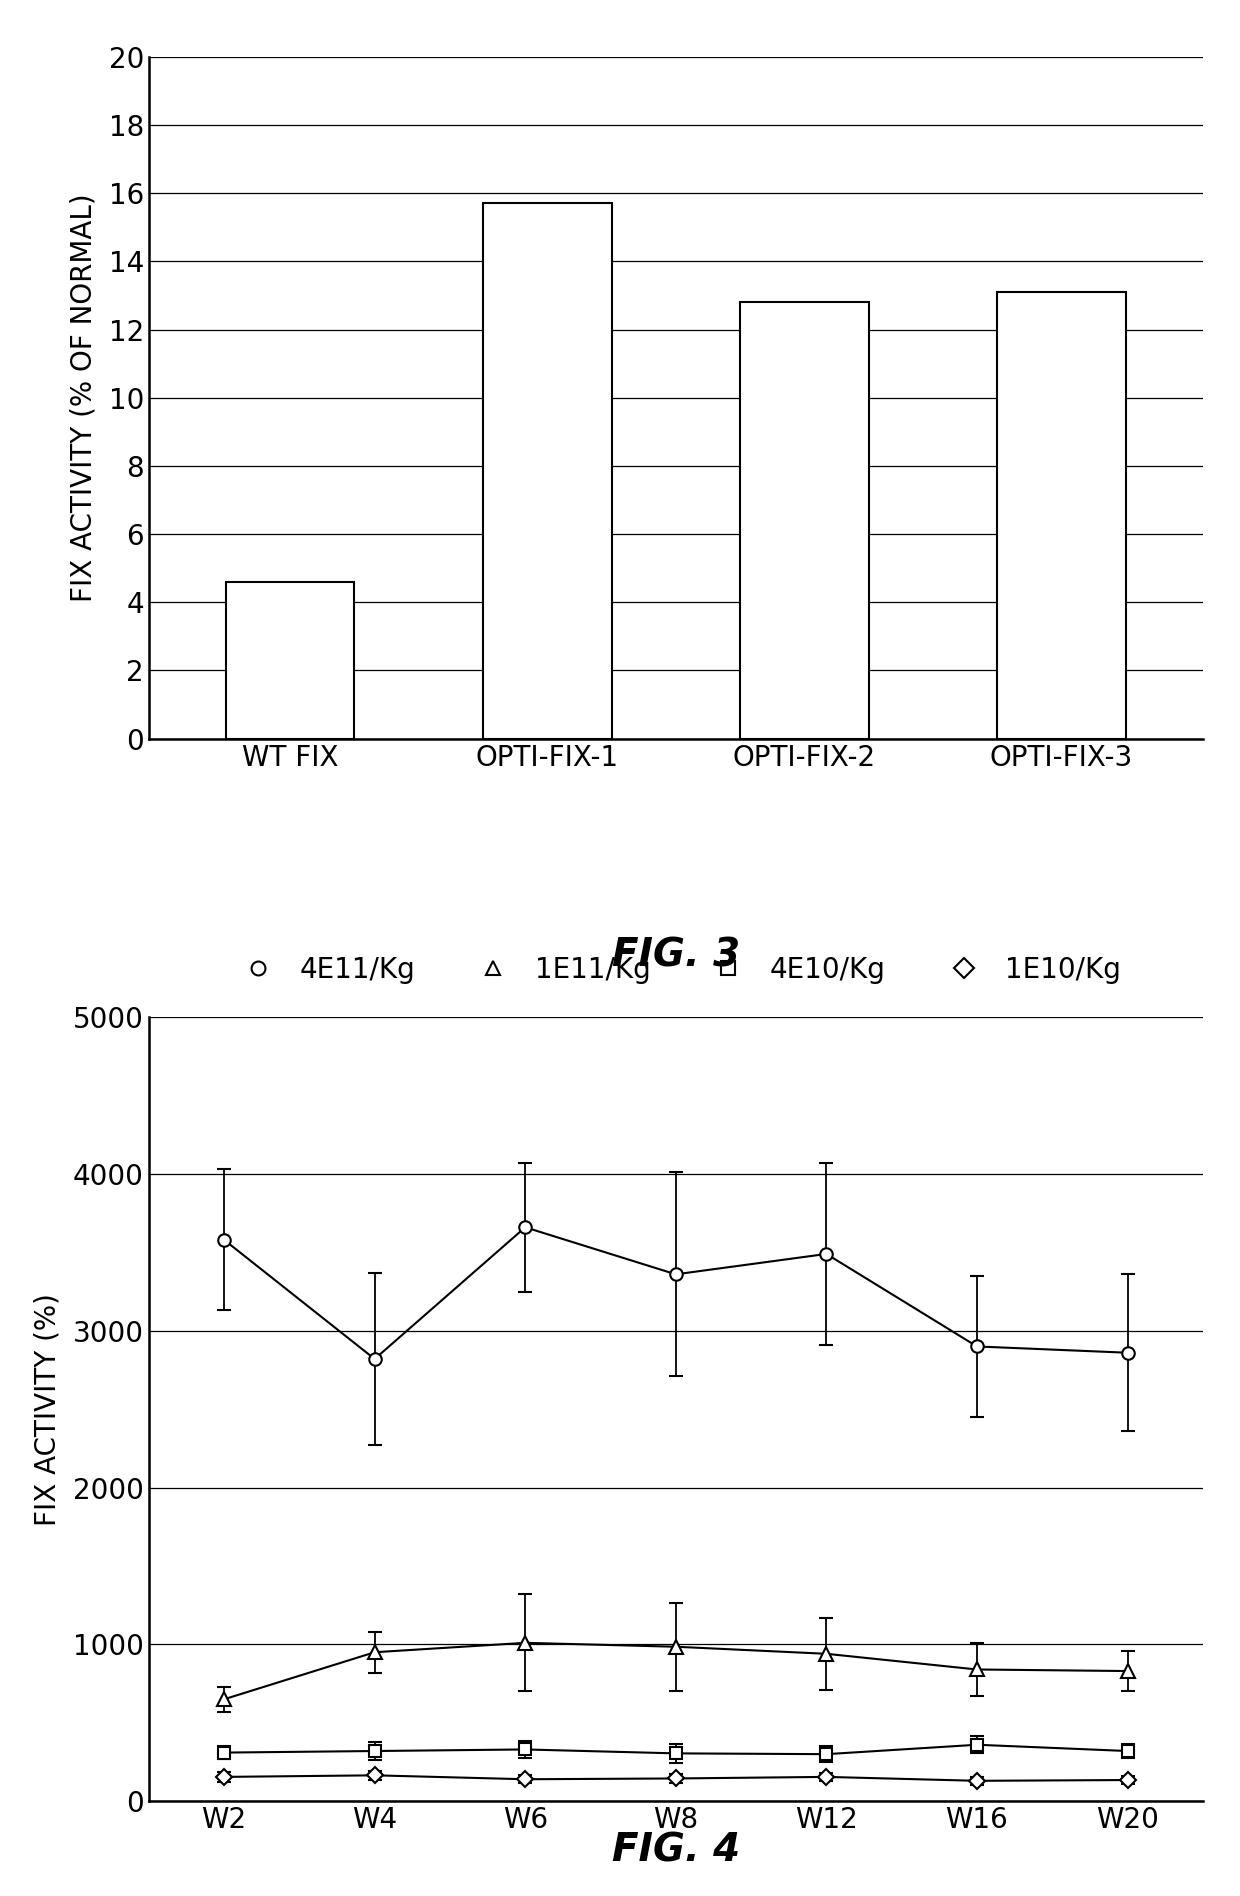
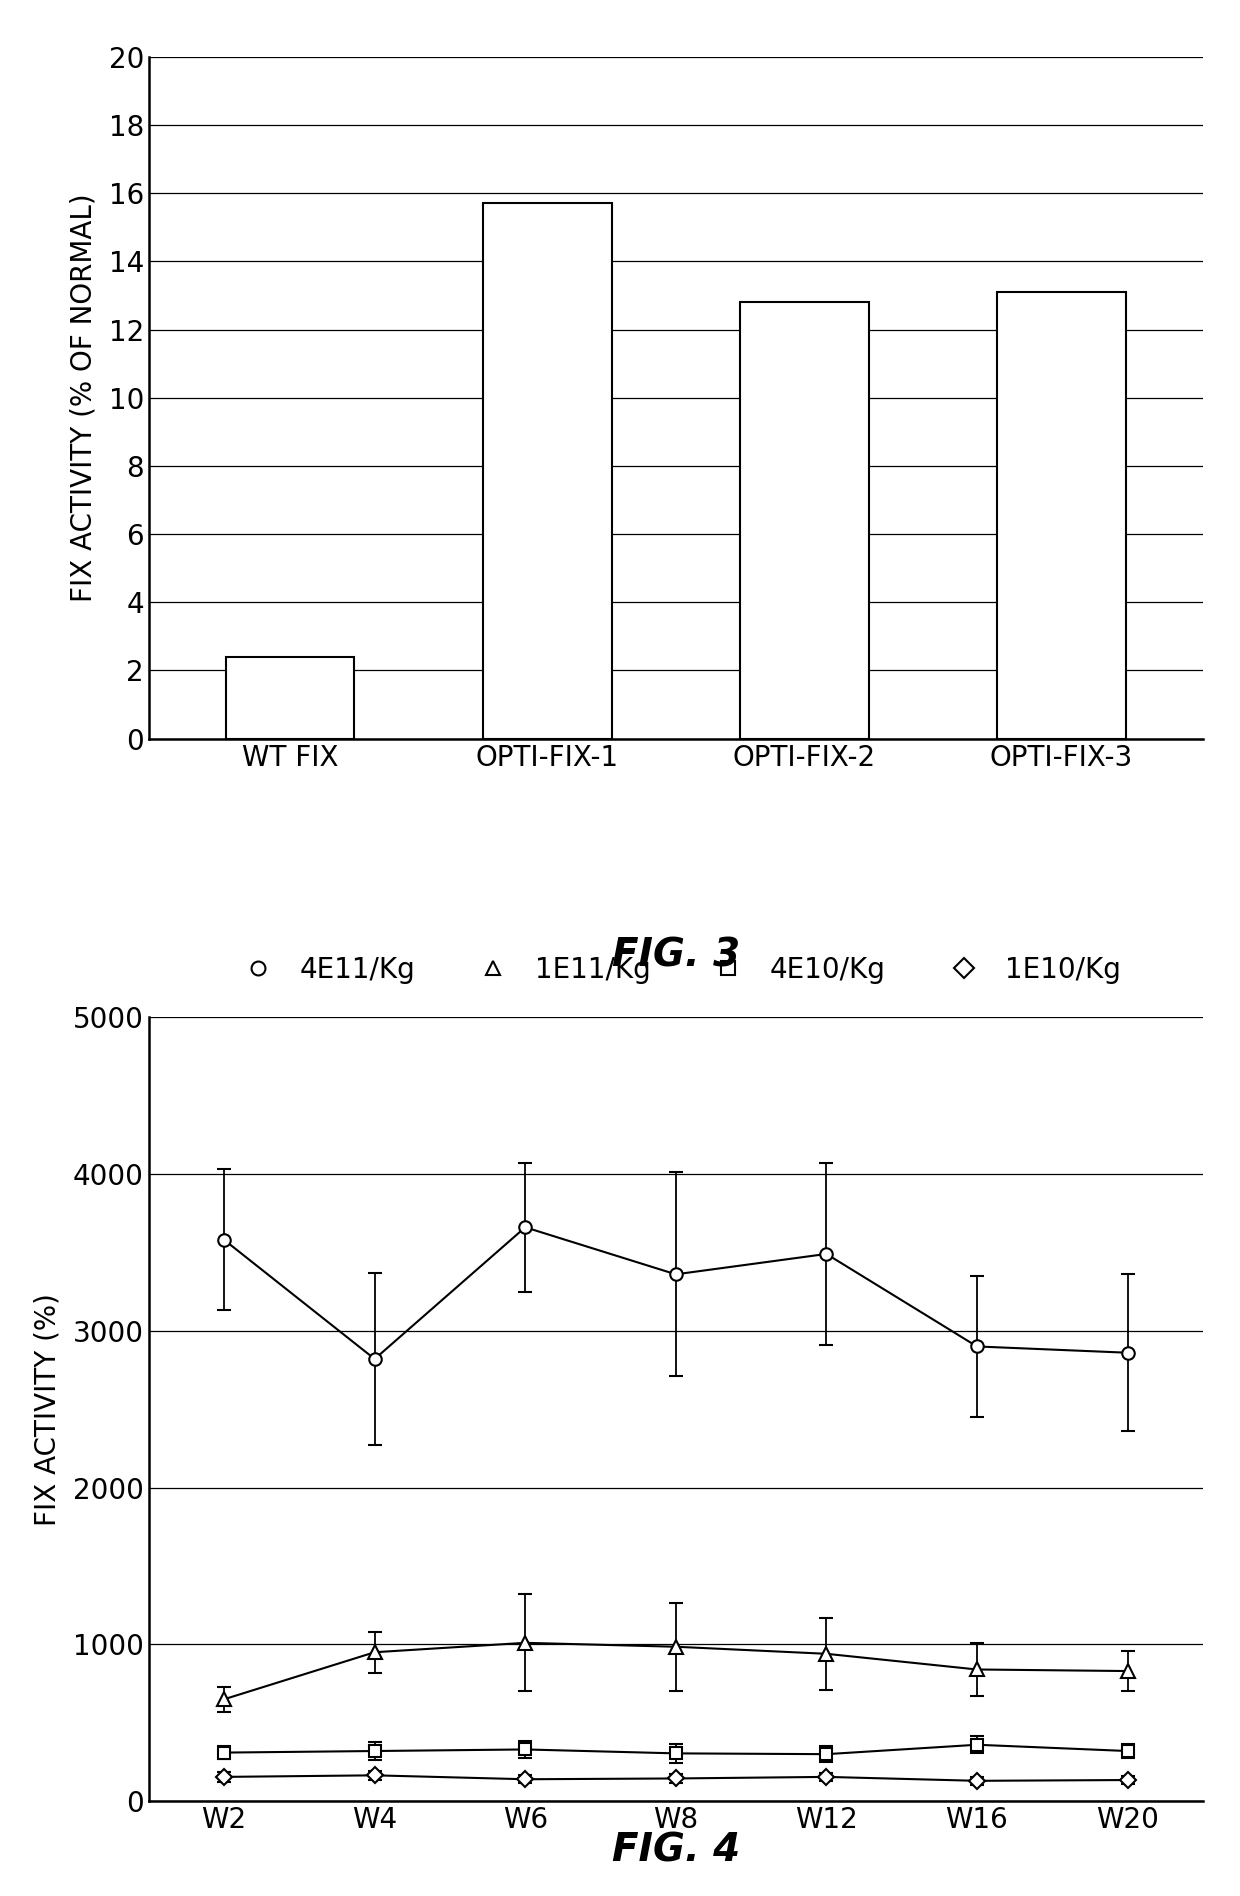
WT FIX: 4.6 -> 2.4
